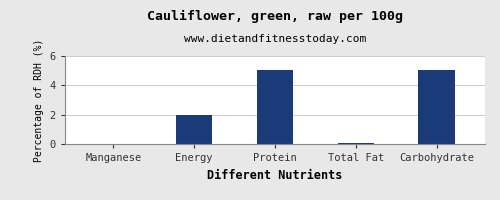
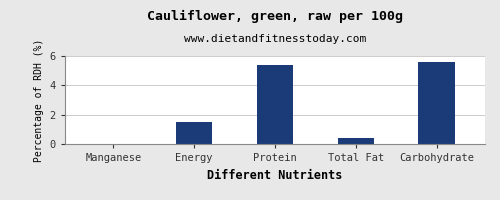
Energy: 2.0 -> 1.5
Protein: 5.0 -> 5.4
Total Fat: 0.1 -> 0.4
Carbohydrate: 5.0 -> 5.6
